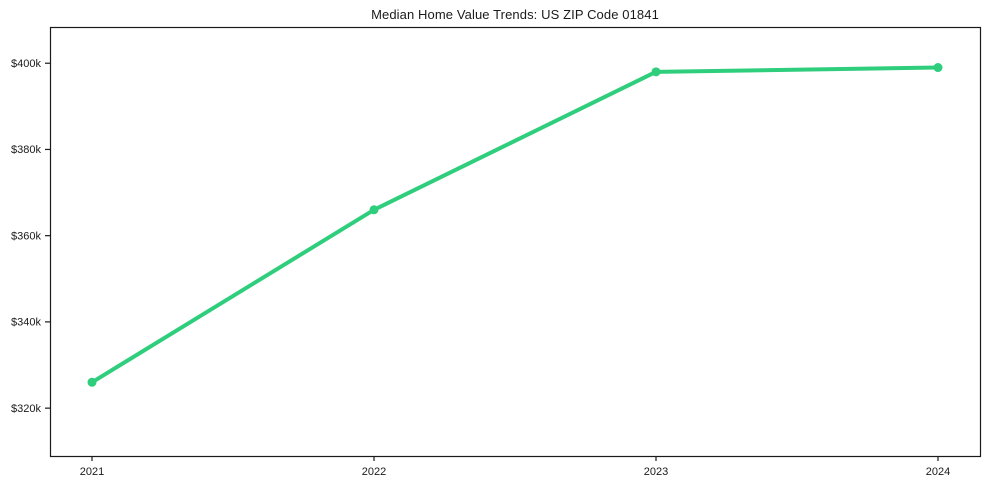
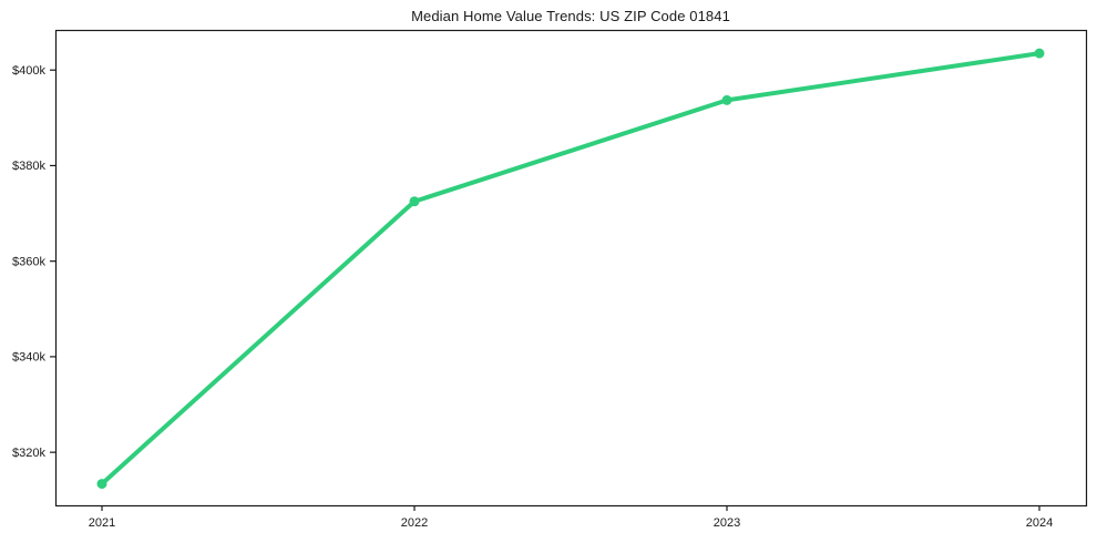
2021: $326k -> $313k
2022: $366k -> $372k
2023: $398k -> $394k
2024: $399k -> $404k
